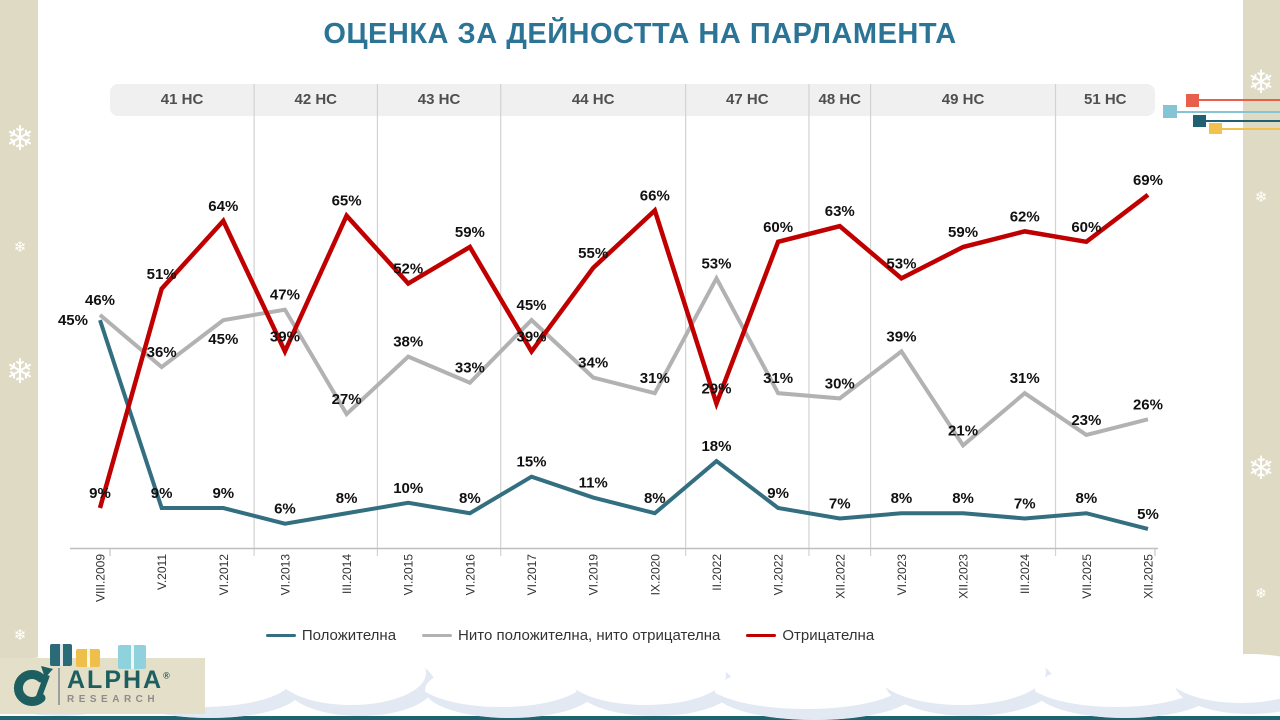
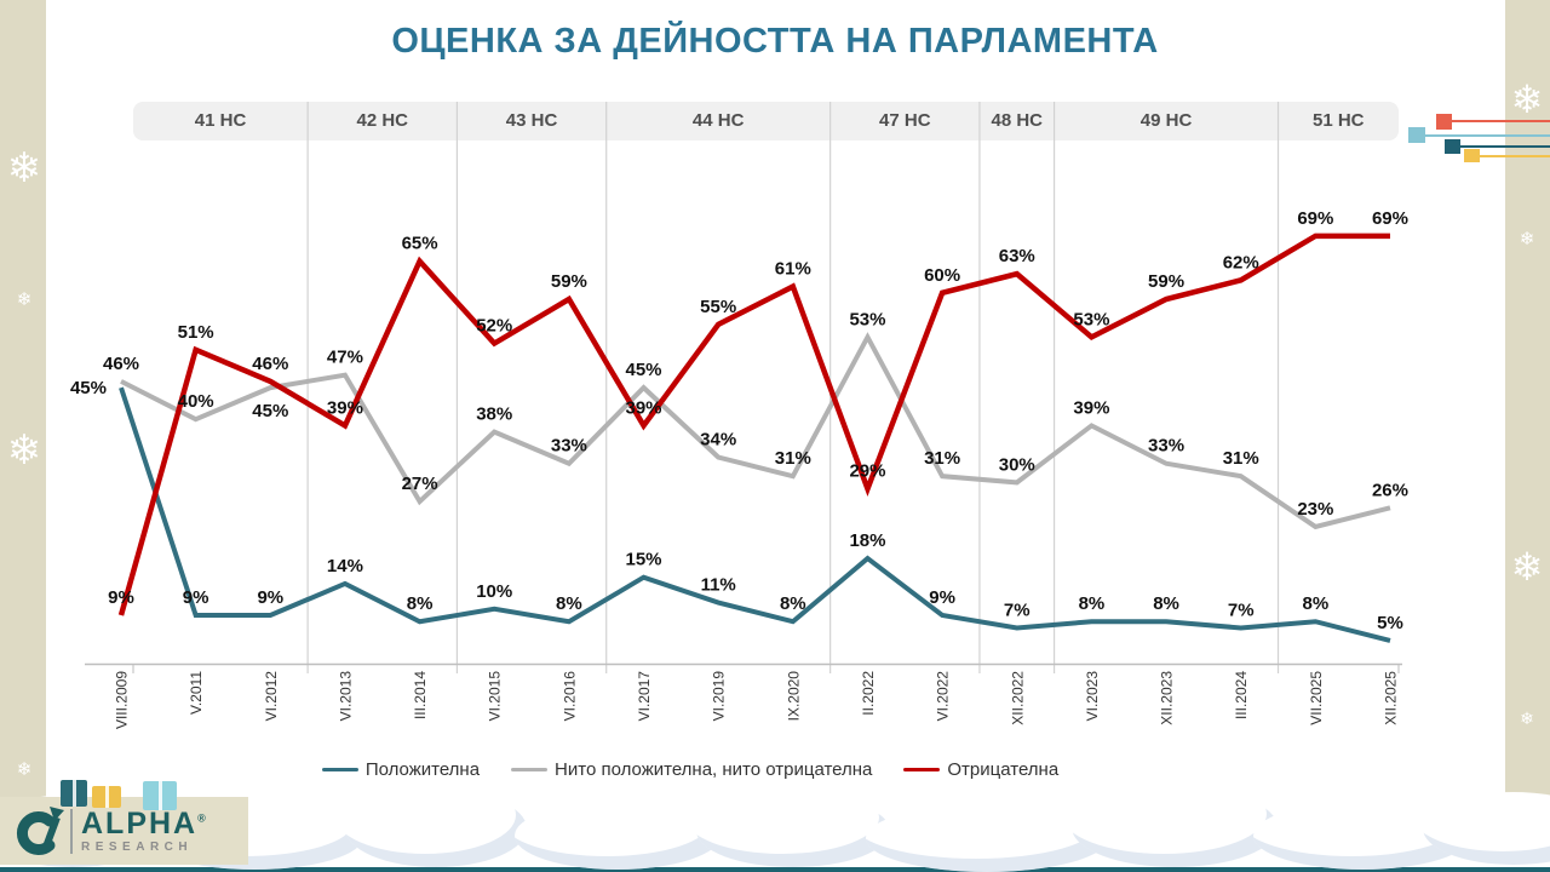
Нито положителна, нито отрицателна/V.2011: 36% -> 40%
Отрицателна/VI.2012: 64% -> 46%
Положителна/VI.2013: 6% -> 14%
Отрицателна/IX.2020: 66% -> 61%
Нито положителна, нито отрицателна/XII.2023: 21% -> 33%
Отрицателна/VII.2025: 60% -> 69%
